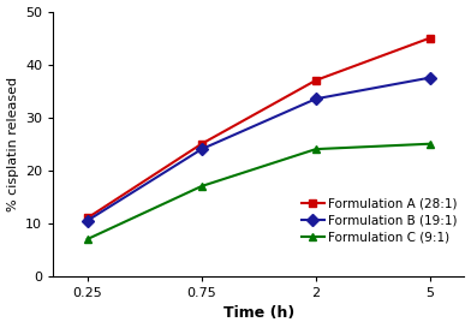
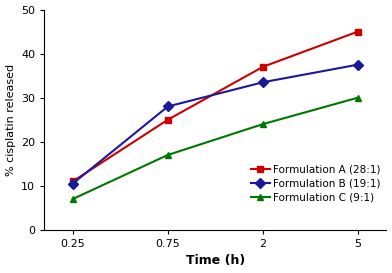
Formulation B (19:1)/0.75: 24.0 -> 28.0
Formulation C (9:1)/5: 25 -> 30
